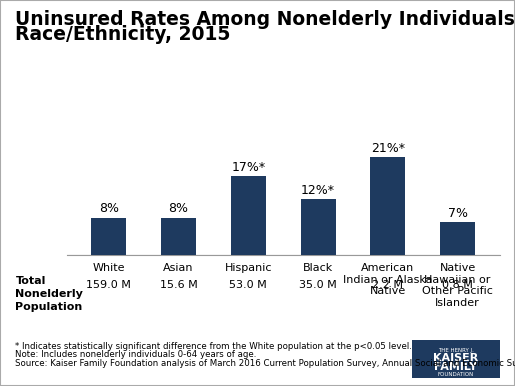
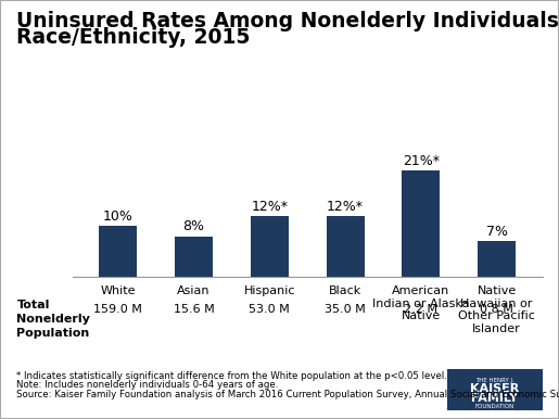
White: 8% -> 10%
Hispanic: 17%* -> 12%*
